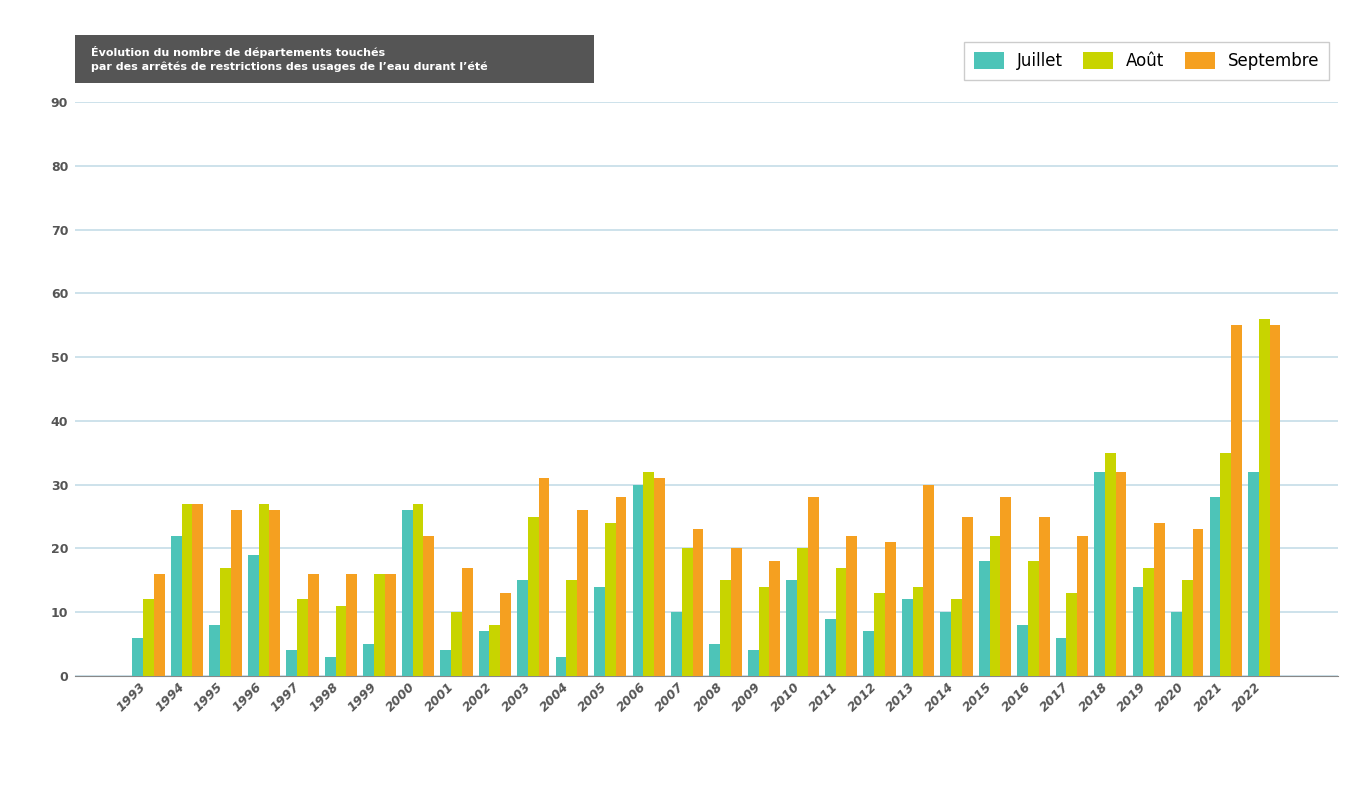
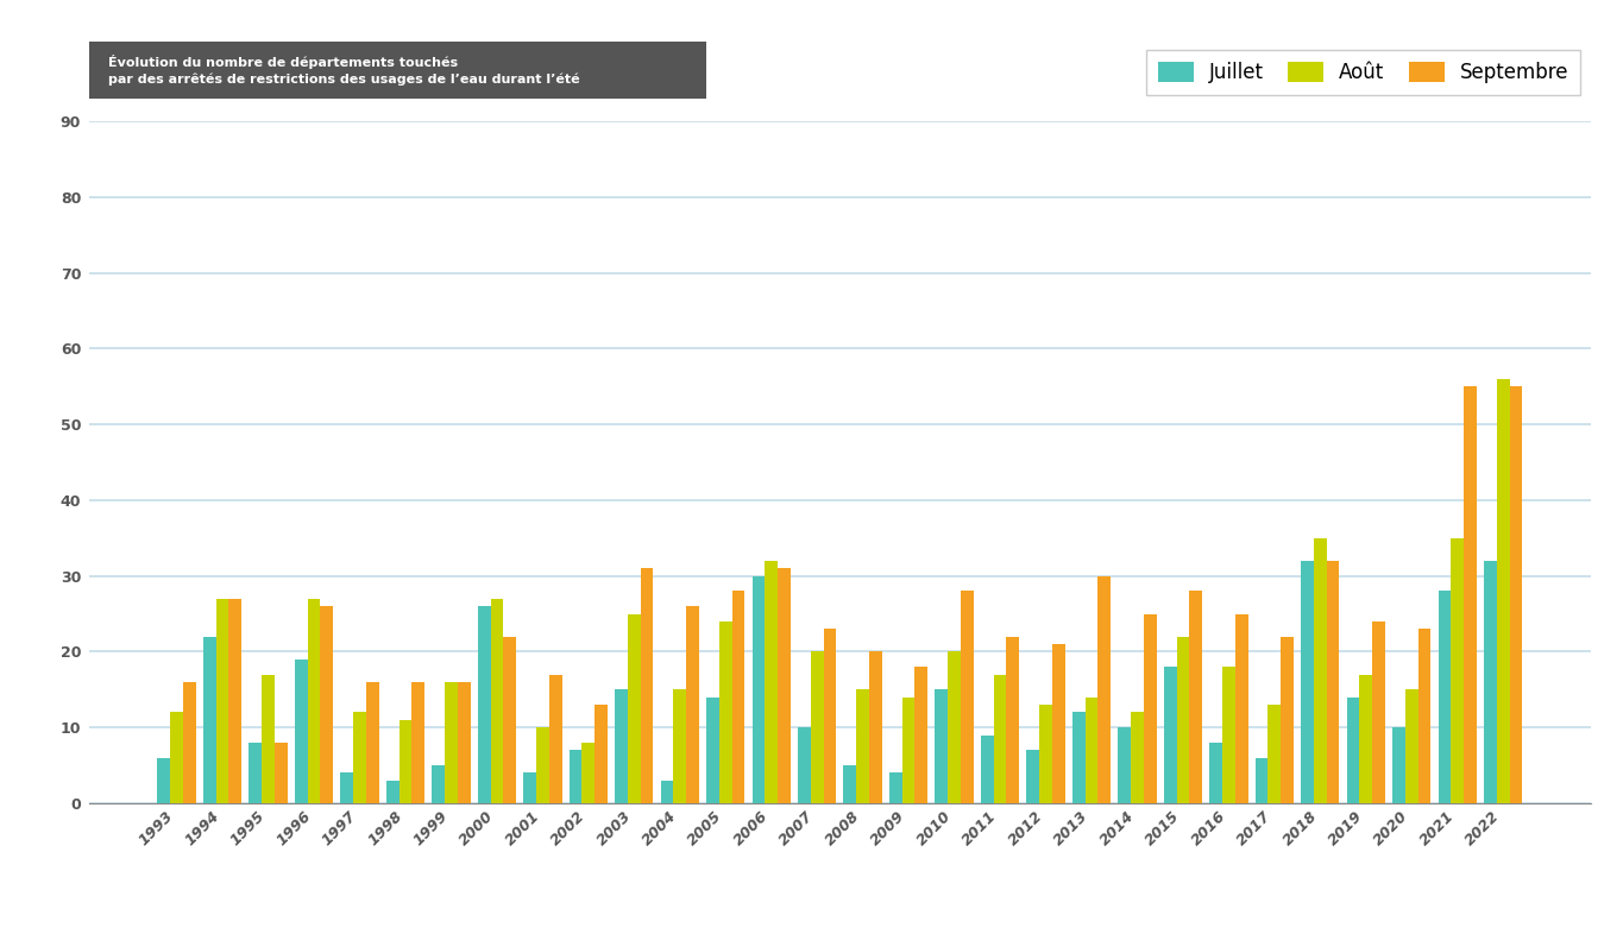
Septembre/1995: 26 -> 8
